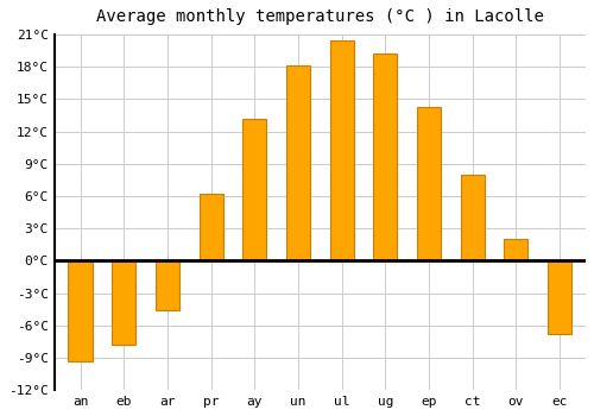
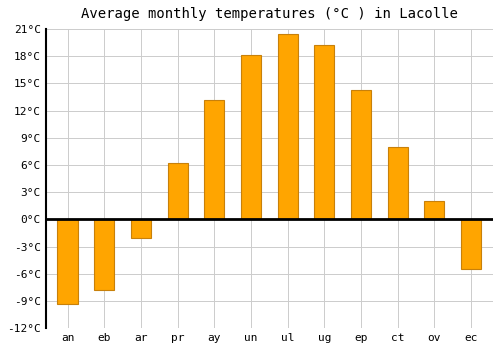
ar: -4.6°C -> -2.0°C
ec: -6.8°C -> -5.5°C
